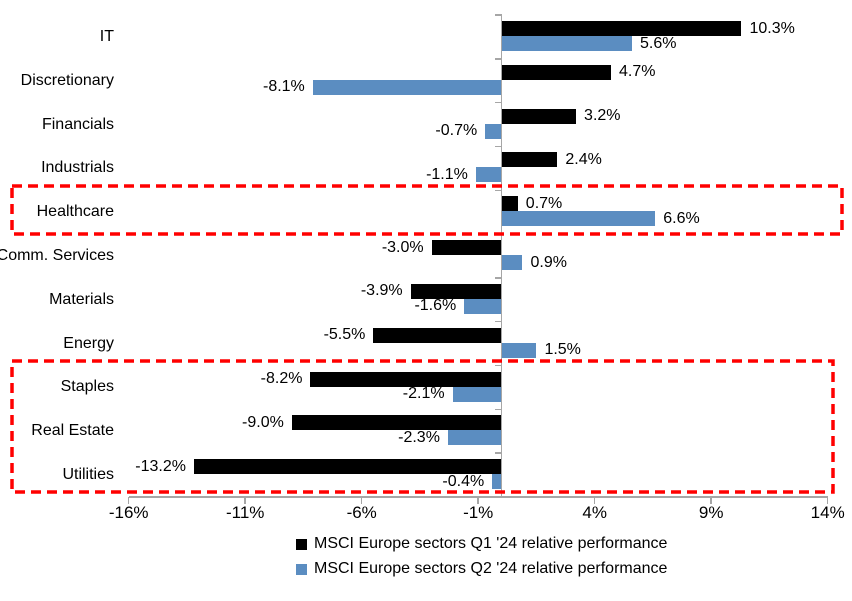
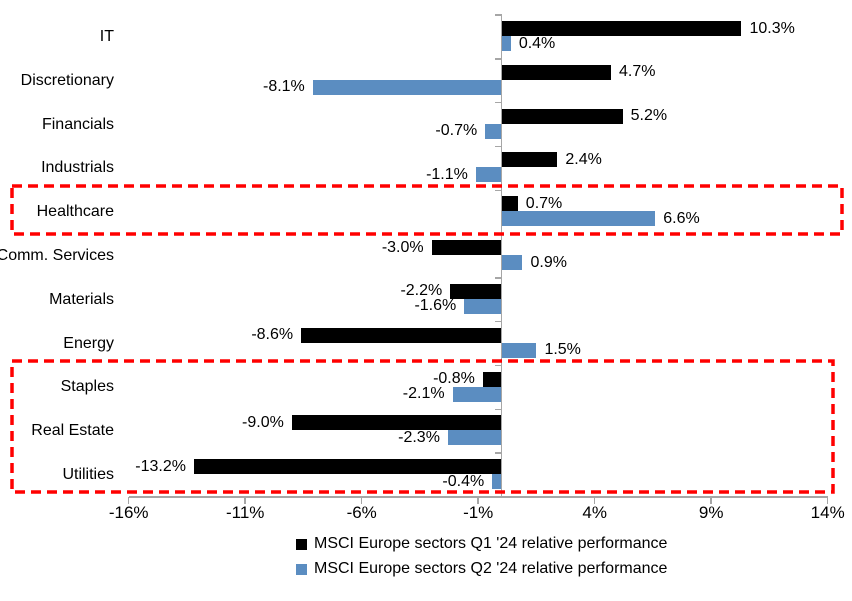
MSCI Europe sectors Q2 '24 relative performance/IT: 5.6% -> 0.4%
MSCI Europe sectors Q1 '24 relative performance/Financials: 3.2% -> 5.2%
MSCI Europe sectors Q1 '24 relative performance/Materials: -3.9% -> -2.2%
MSCI Europe sectors Q1 '24 relative performance/Energy: -5.5% -> -8.6%
MSCI Europe sectors Q1 '24 relative performance/Staples: -8.2% -> -0.8%
